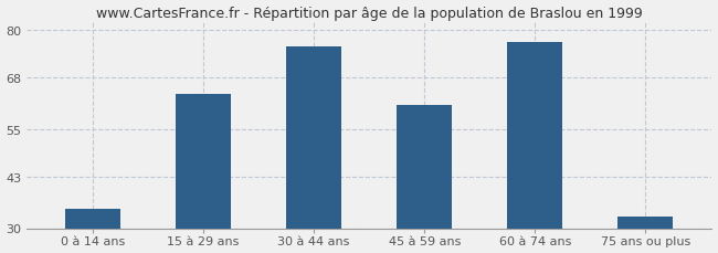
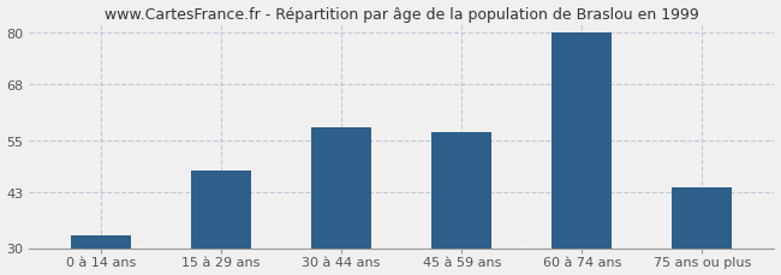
0 à 14 ans: 35 -> 33
15 à 29 ans: 64 -> 48
30 à 44 ans: 76 -> 58
45 à 59 ans: 61 -> 57
60 à 74 ans: 77 -> 80
75 ans ou plus: 33 -> 44
